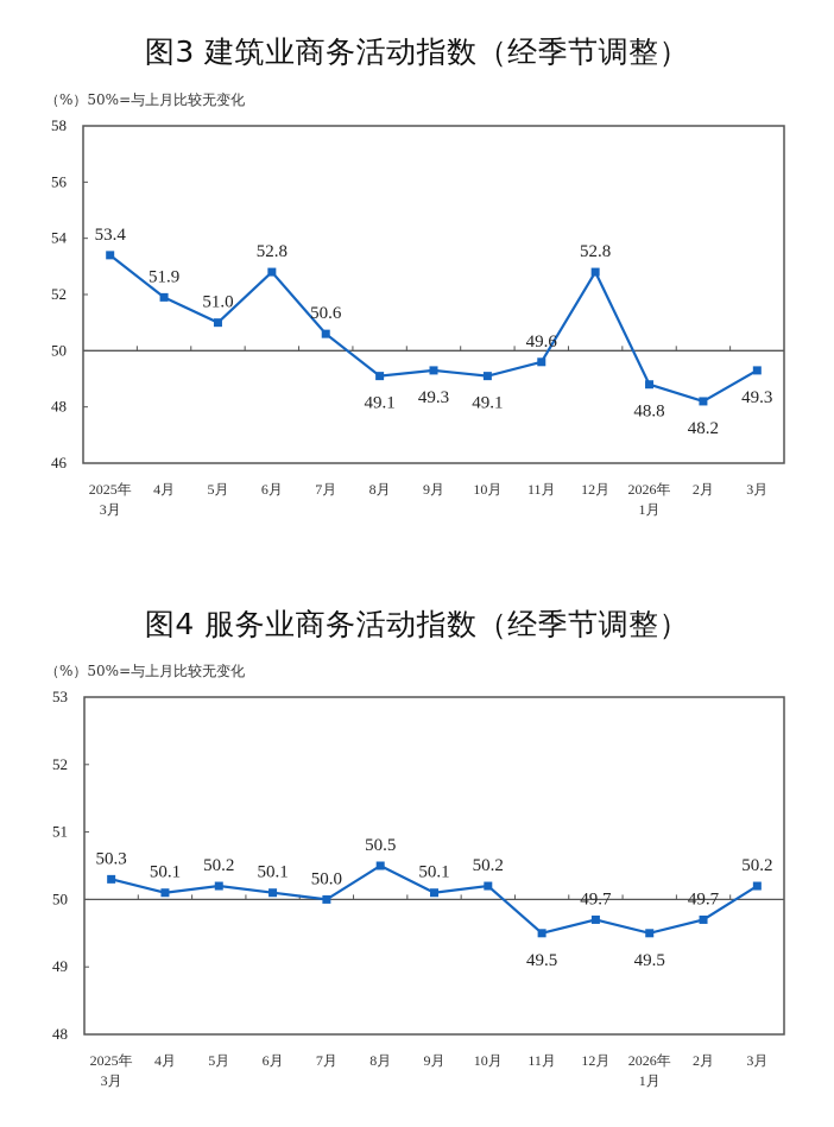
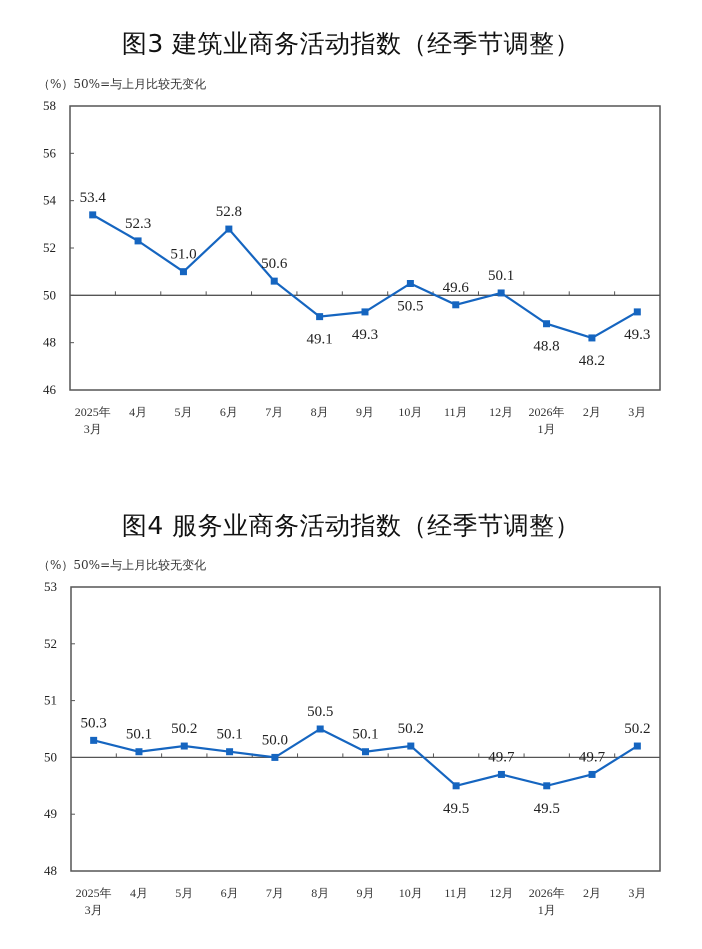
图3 建筑业商务活动指数（经季节调整）/4月: 51.9 -> 52.3
图3 建筑业商务活动指数（经季节调整）/10月: 49.1 -> 50.5
图3 建筑业商务活动指数（经季节调整）/12月: 52.8 -> 50.1
